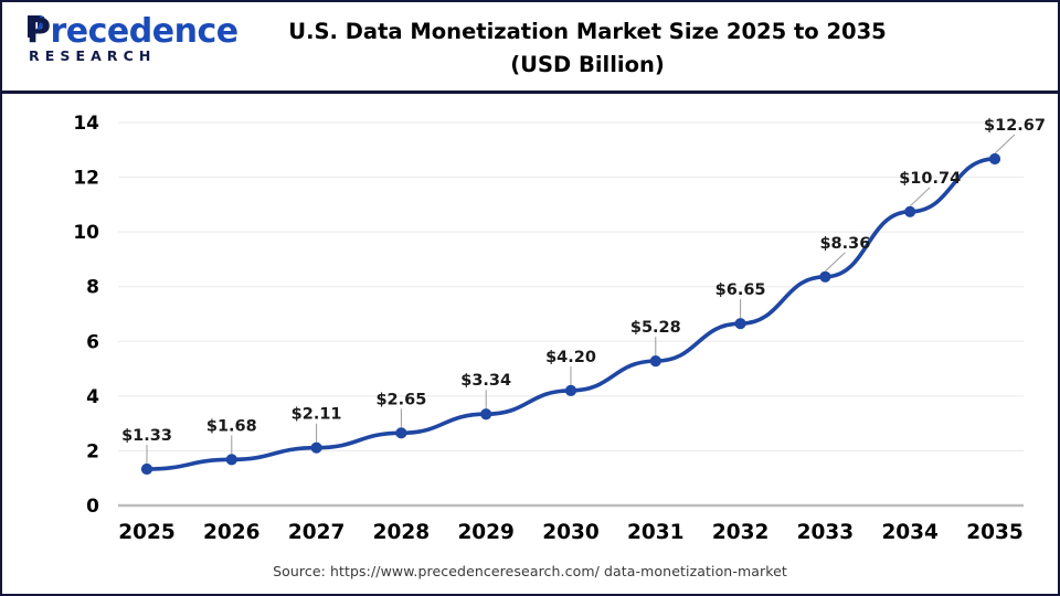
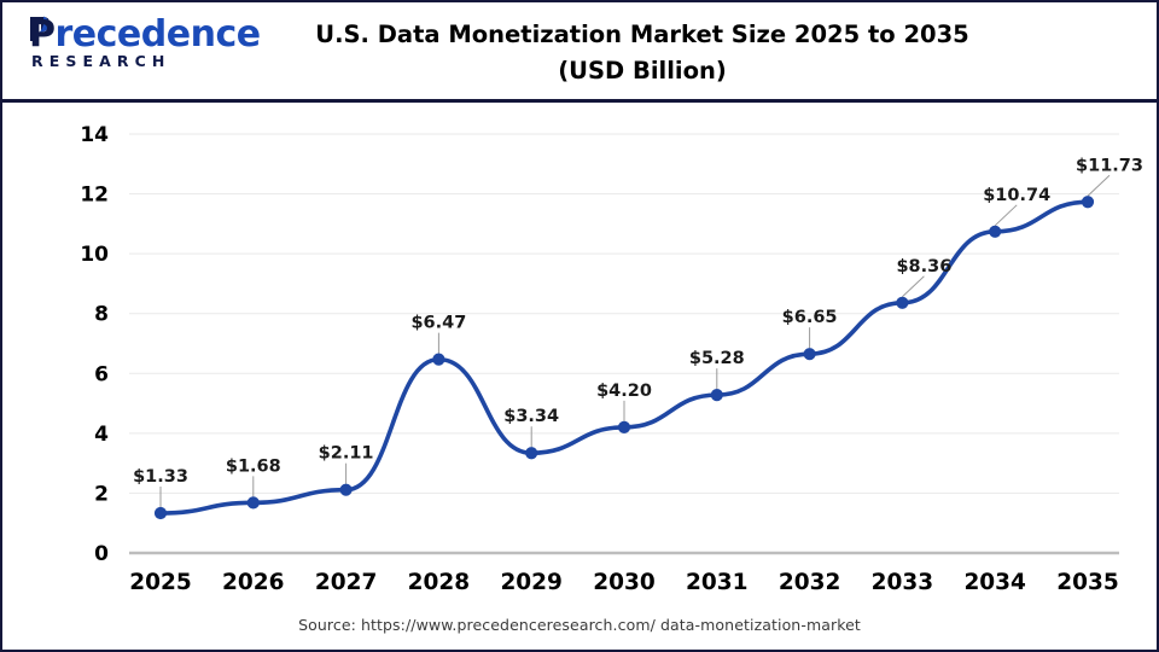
2028: $2.65 -> $6.47
2035: $12.67 -> $11.73
